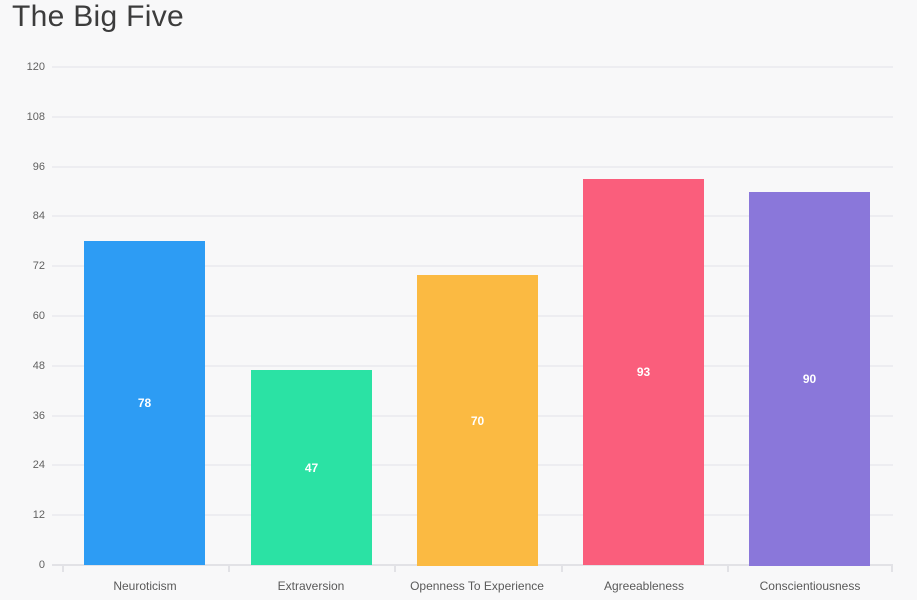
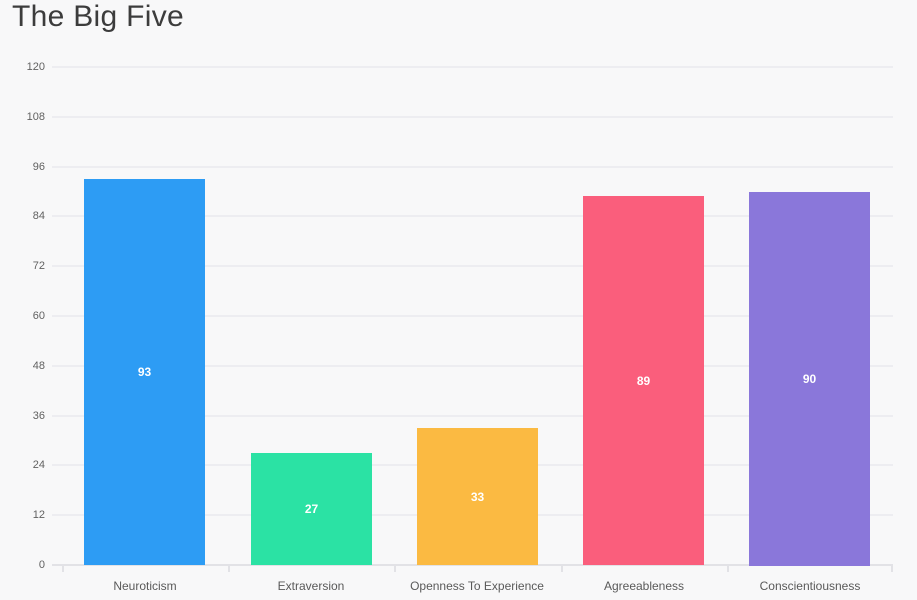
Neuroticism: 78 -> 93
Extraversion: 47 -> 27
Openness To Experience: 70 -> 33
Agreeableness: 93 -> 89
